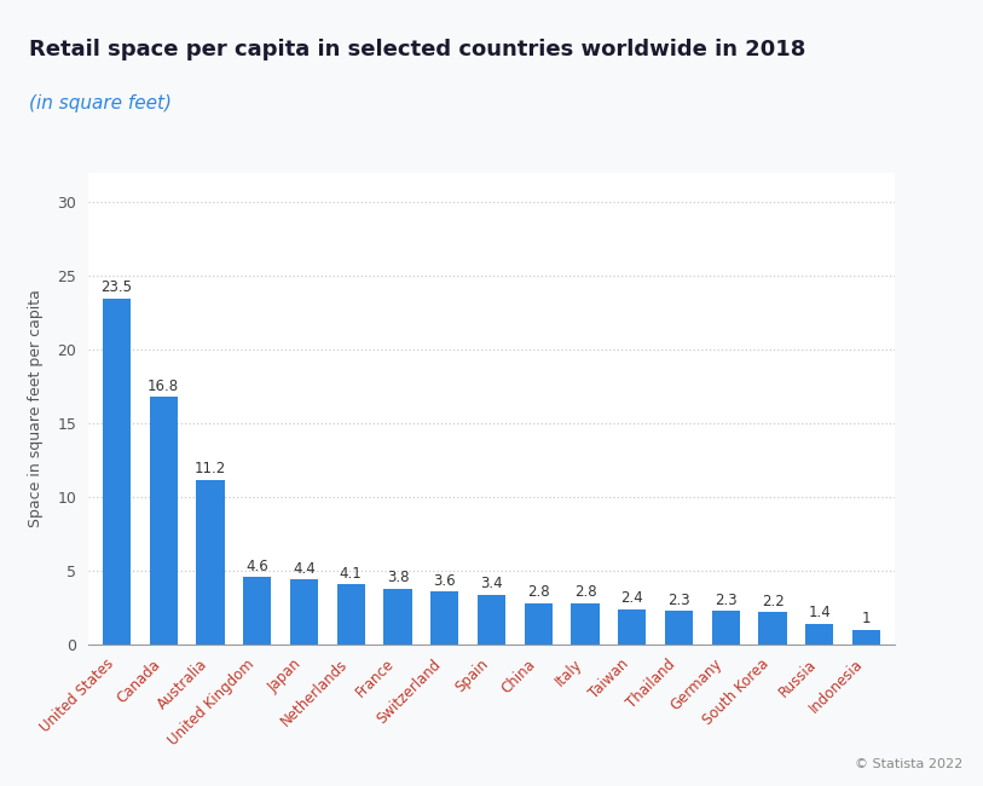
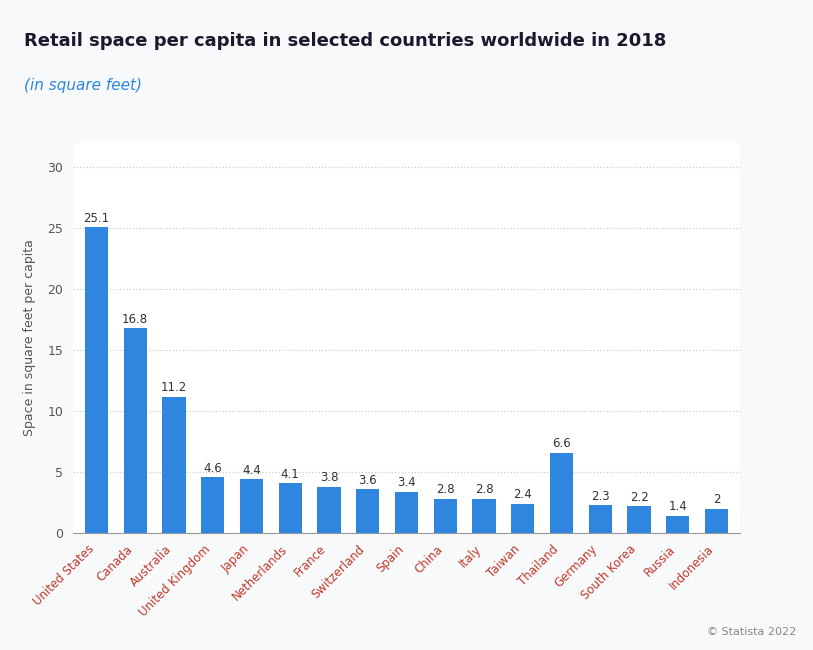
United States: 23.5 -> 25.1
Thailand: 2.3 -> 6.6
Indonesia: 1 -> 2
